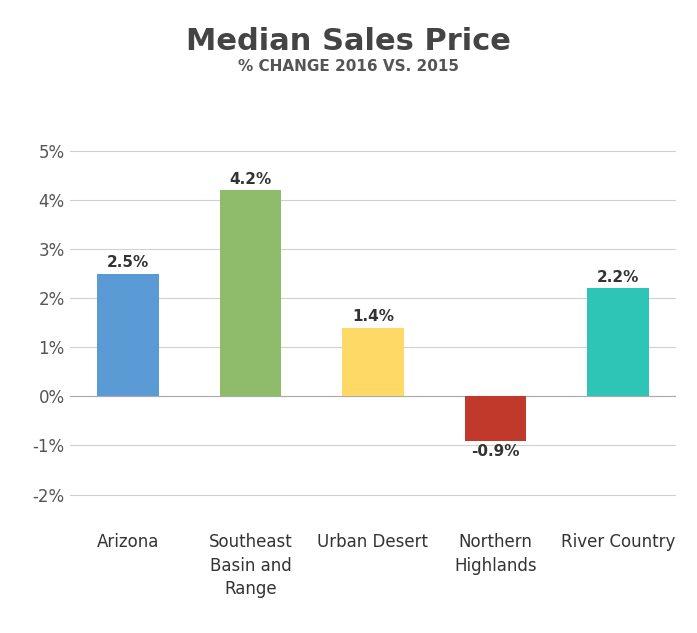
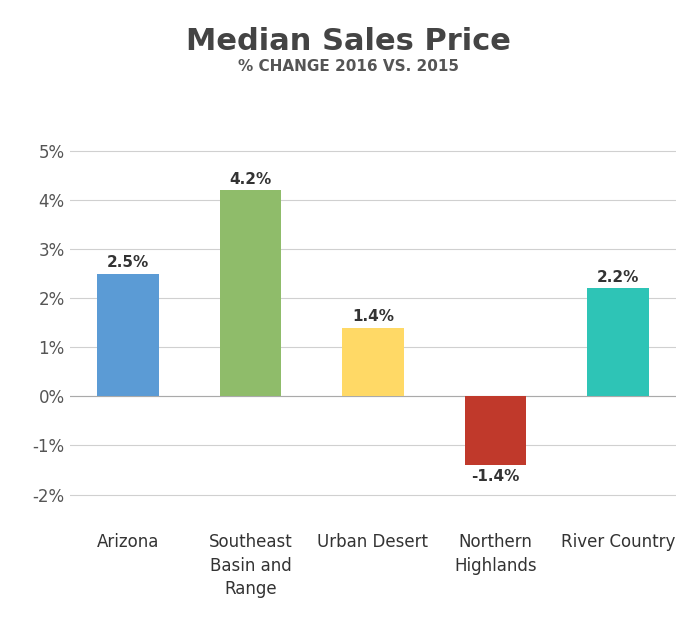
Northern Highlands: -0.9% -> -1.4%
